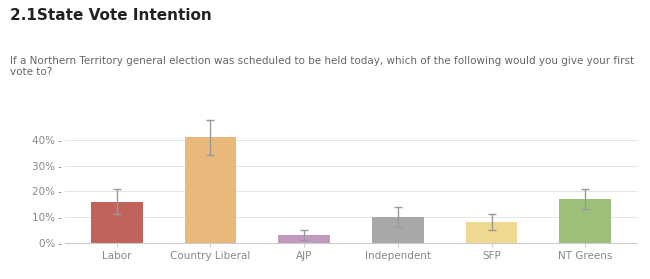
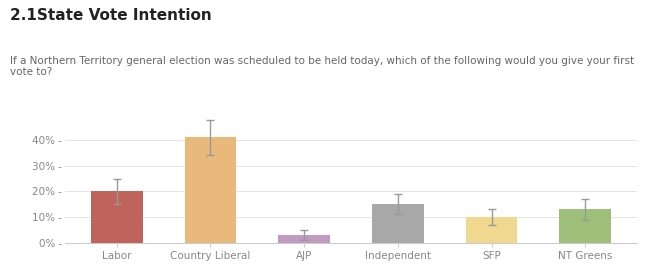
Labor: 16% - -> 20% -
Independent: 10% - -> 15% -
SFP: 8% - -> 10% -
NT Greens: 17% - -> 13% -
